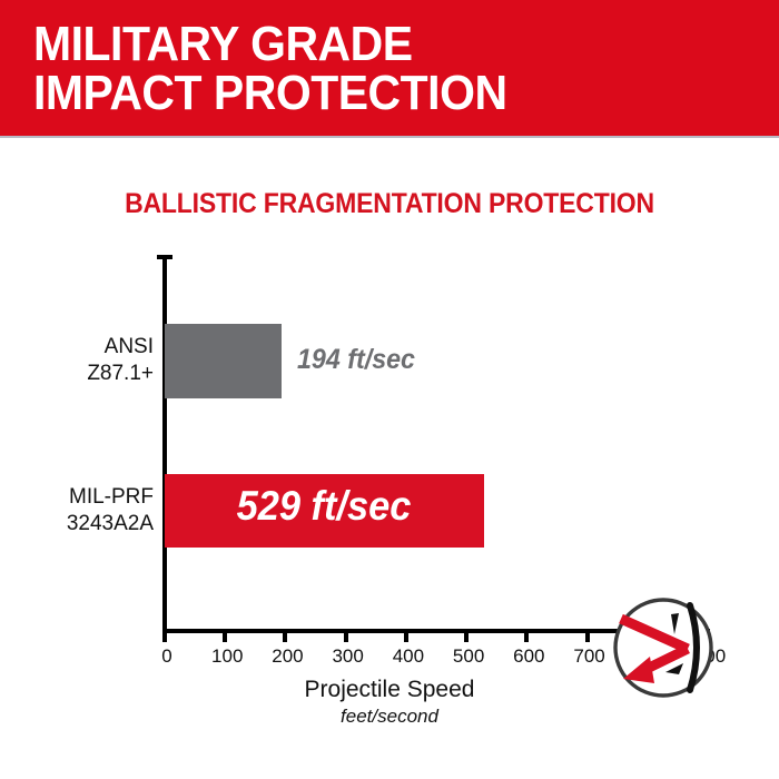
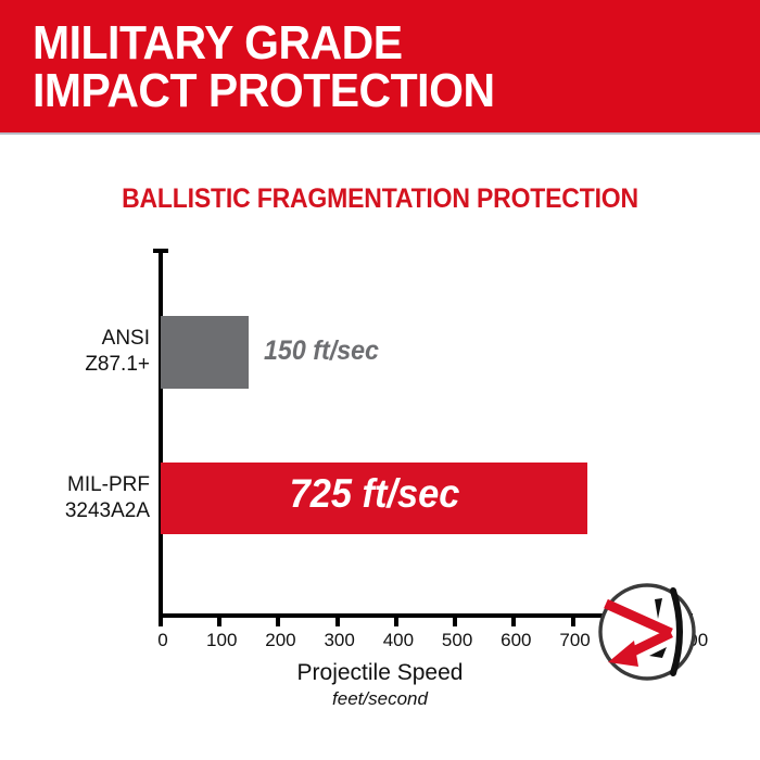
ANSI Z87.1+: 194 -> 150
MIL-PRF 3243A2A: 529 -> 725
